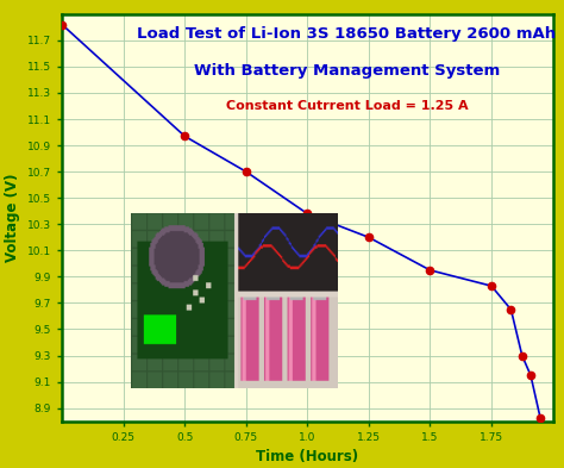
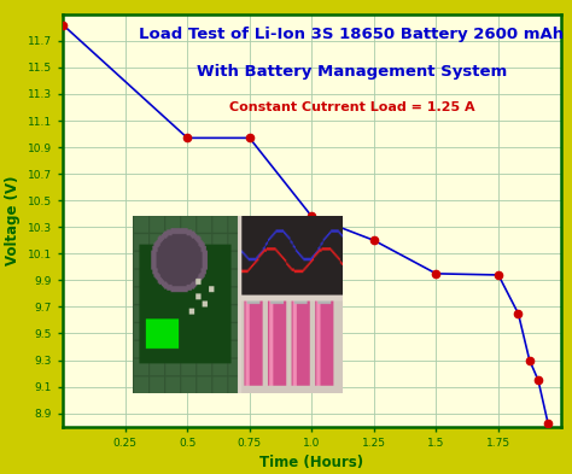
0.75: 10.70 -> 10.97
1.75: 9.83 -> 9.94
